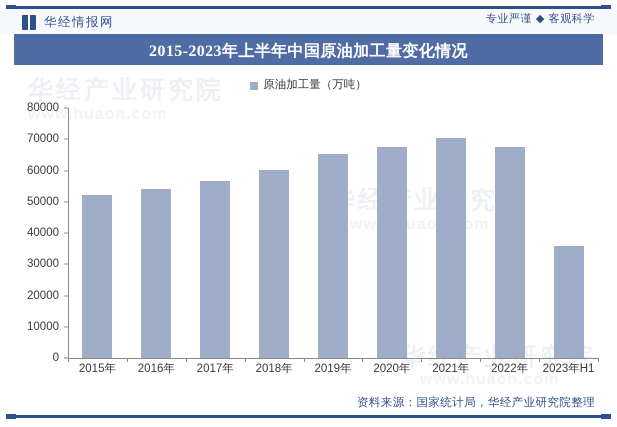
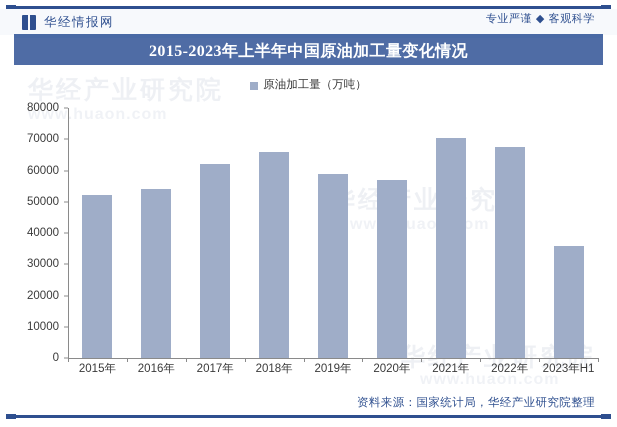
2017年: 57000 -> 62000
2018年: 60000 -> 66000
2019年: 65000 -> 59000
2020年: 67000 -> 57000
